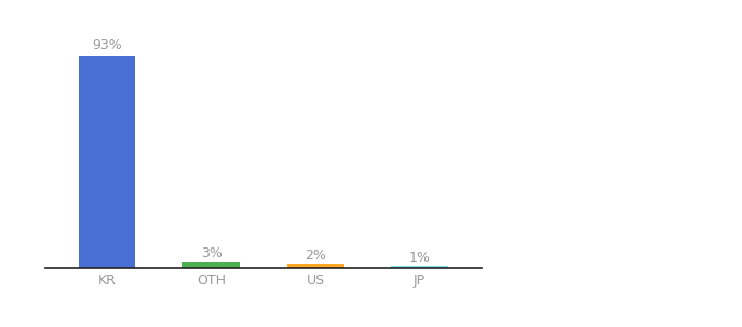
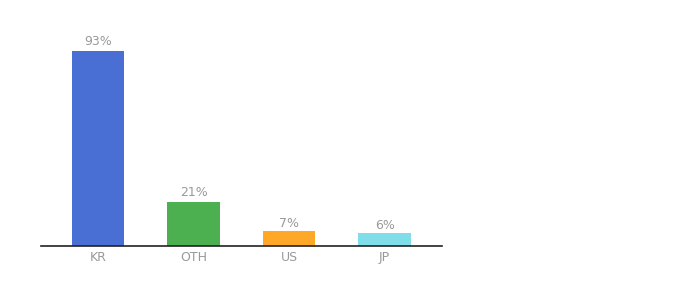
OTH: 3% -> 21%
US: 2% -> 7%
JP: 1% -> 6%
